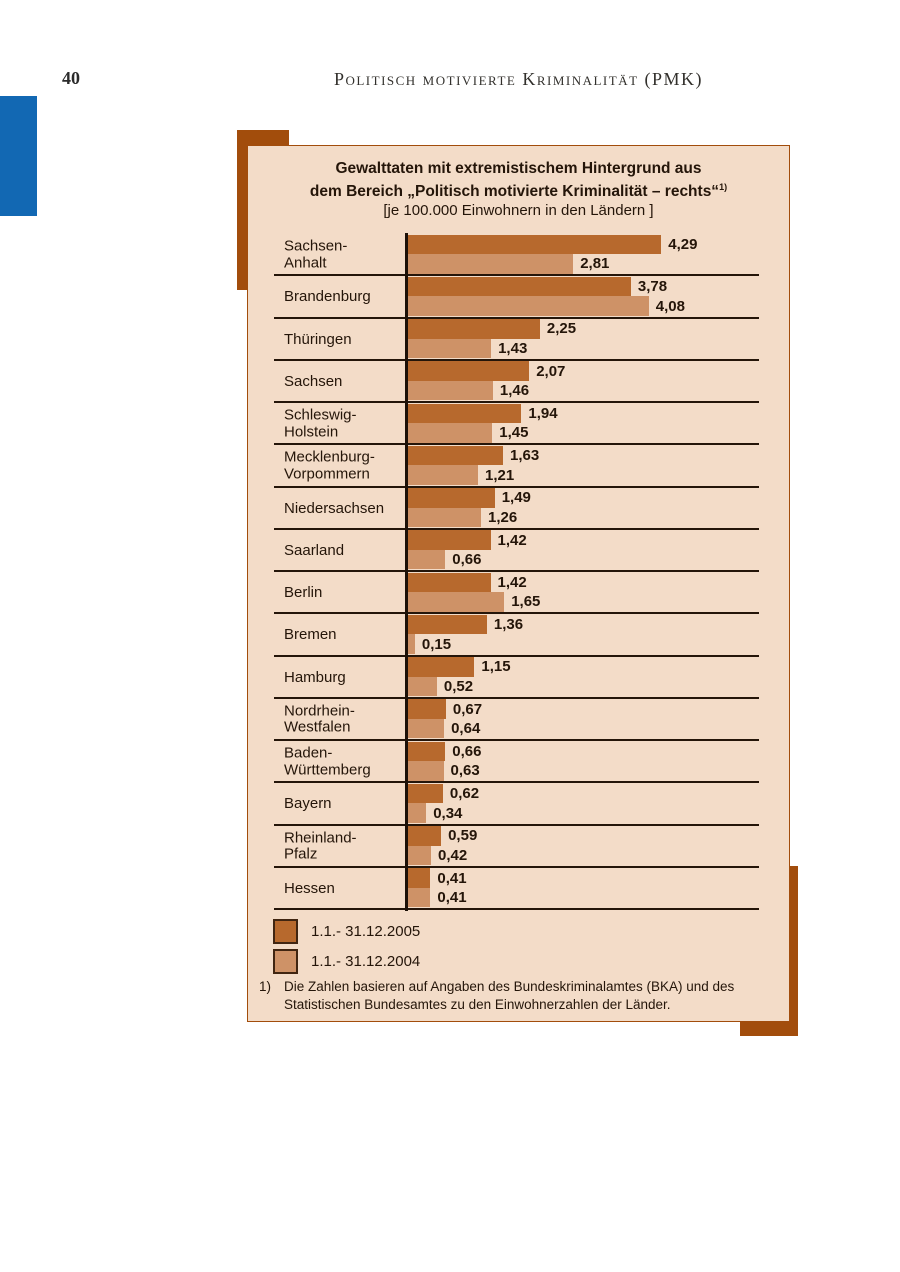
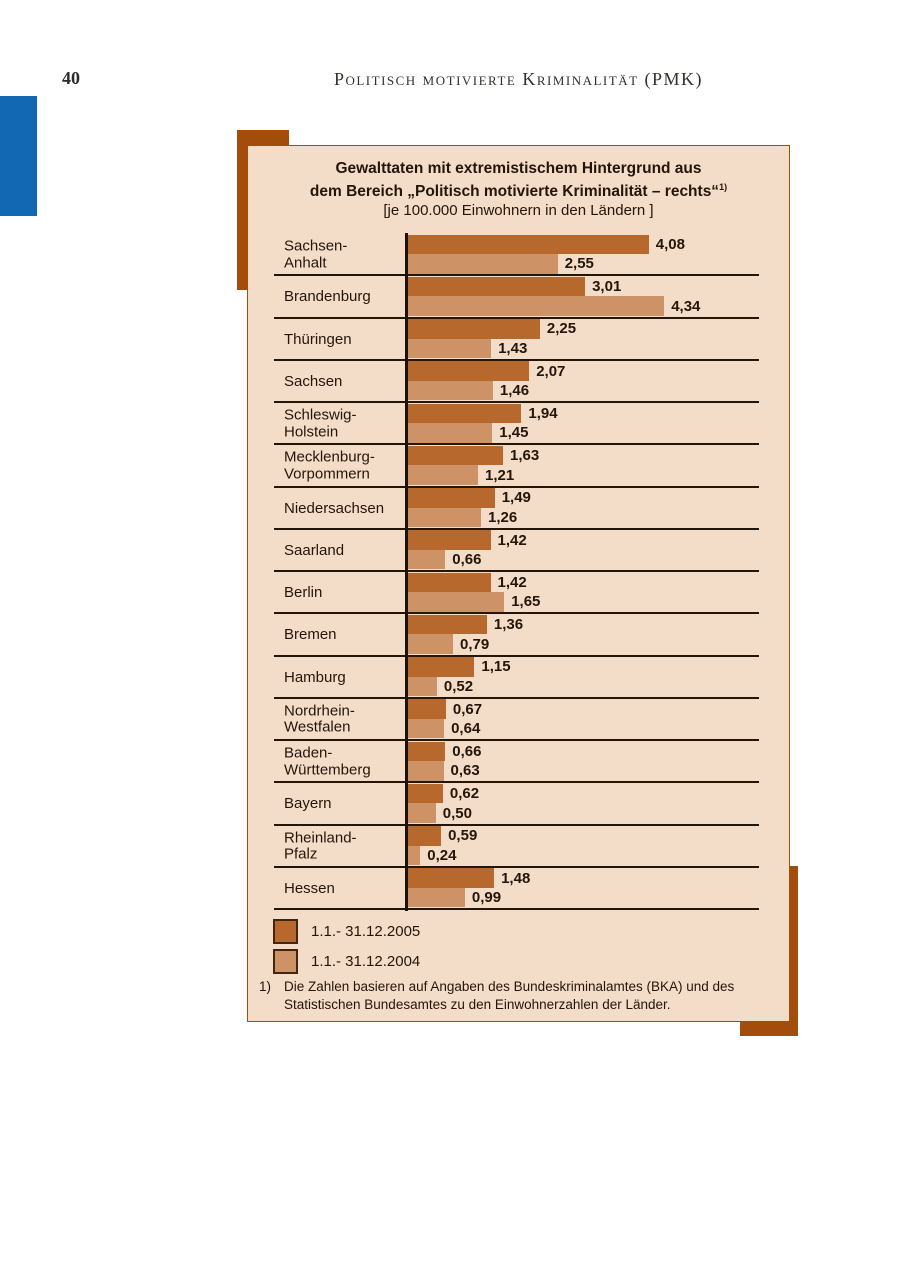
1.1.- 31.12.2005/Sachsen-Anhalt: 4,29 -> 4,08
1.1.- 31.12.2004/Sachsen-Anhalt: 2,81 -> 2,55
1.1.- 31.12.2005/Brandenburg: 3,78 -> 3,01
1.1.- 31.12.2004/Brandenburg: 4,08 -> 4,34
1.1.- 31.12.2004/Bremen: 0,15 -> 0,79
1.1.- 31.12.2004/Bayern: 0,34 -> 0,50
1.1.- 31.12.2004/Rheinland-Pfalz: 0,42 -> 0,24
1.1.- 31.12.2005/Hessen: 0,41 -> 1,48
1.1.- 31.12.2004/Hessen: 0,41 -> 0,99
